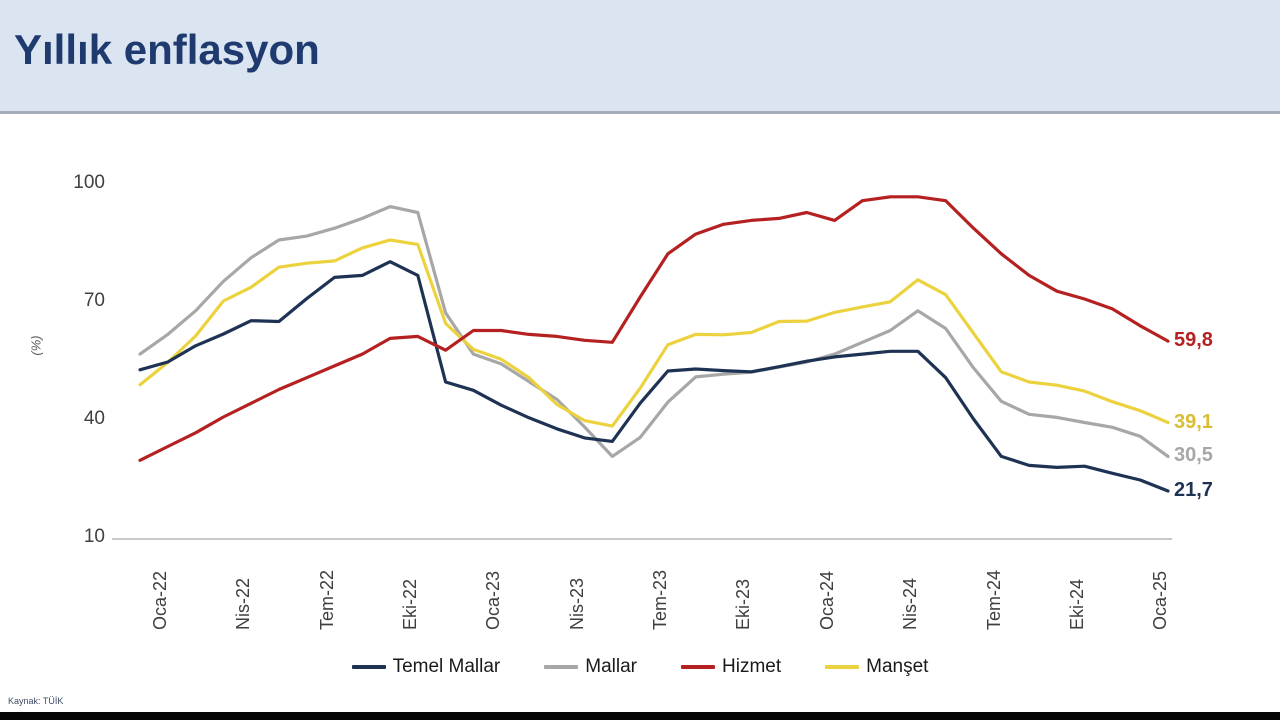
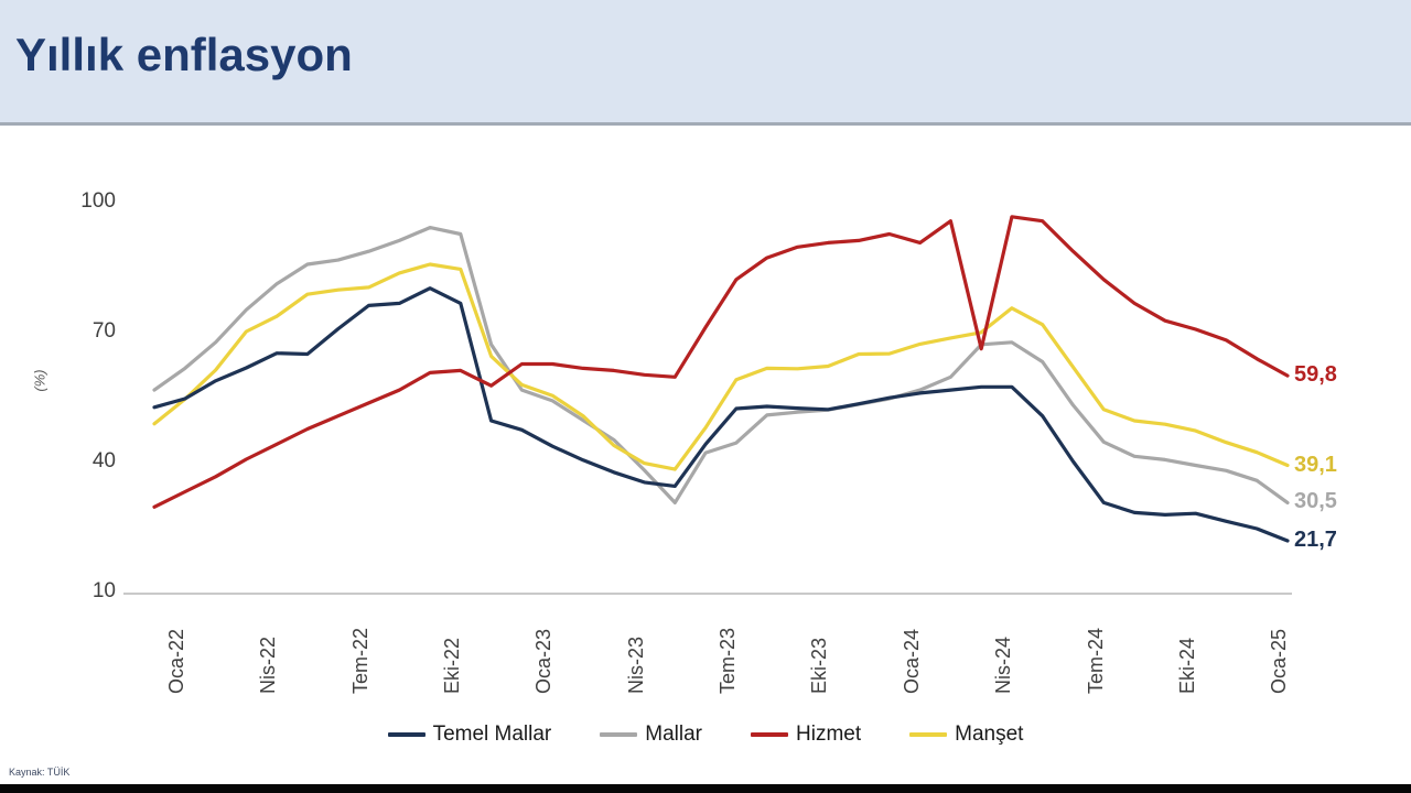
Mallar/Tem-23: 35 -> 42
Mallar/Nis-24: 62 -> 67
Hizmet/Nis-24: 96 -> 66
